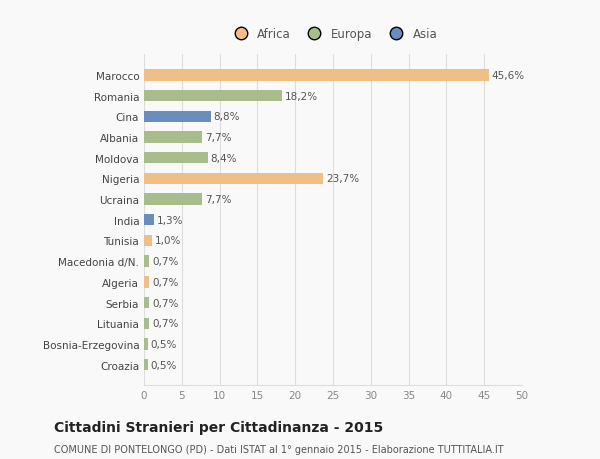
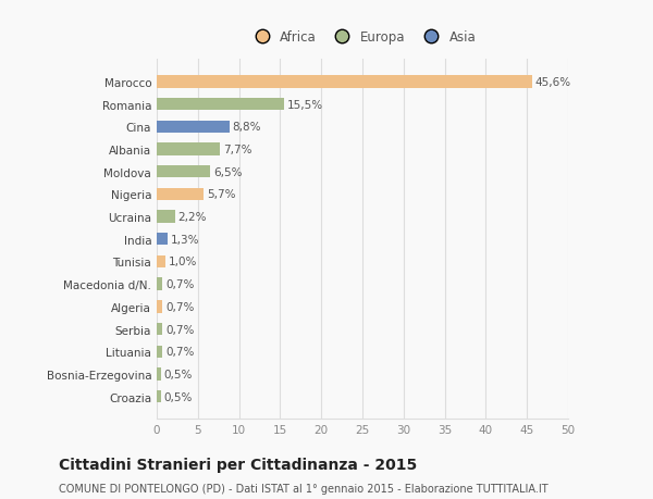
Romania: 18,2% -> 15,5%
Moldova: 8,4% -> 6,5%
Nigeria: 23,7% -> 5,7%
Ucraina: 7,7% -> 2,2%
